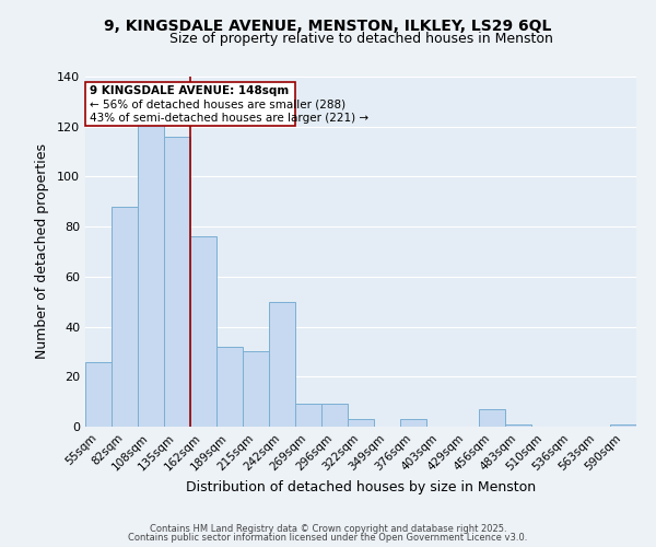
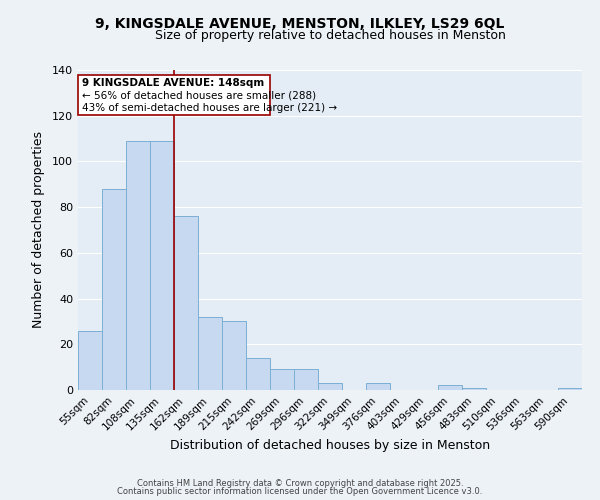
108sqm: 121 -> 109
135sqm: 116 -> 109
242sqm: 50 -> 14
456sqm: 7 -> 2
